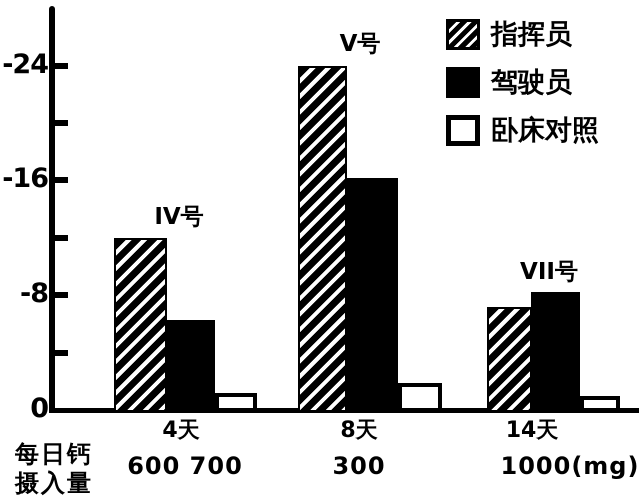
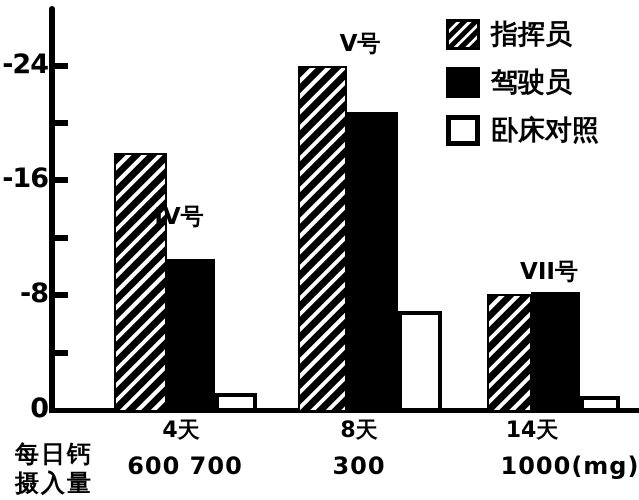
指挥员/IV号: -12.0 -> -17.9
驾驶员/IV号: -6.3 -> -10.5
驾驶员/V号: -16.2 -> -20.8
卧床对照/V号: -1.9 -> -6.9
指挥员/VII号: -7.2 -> -8.1
